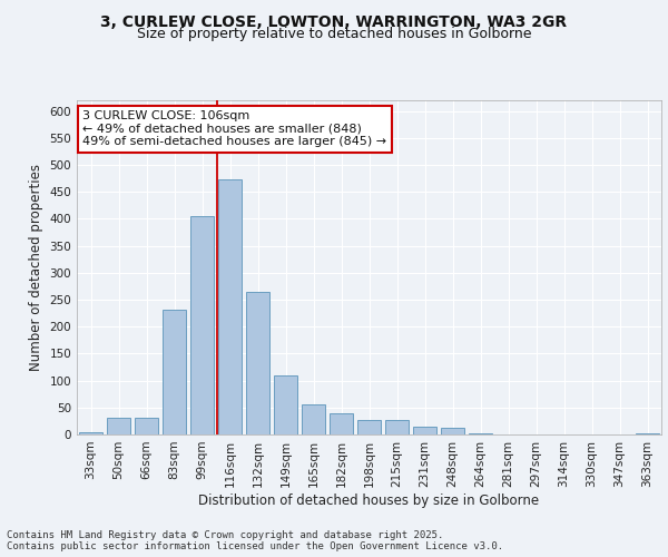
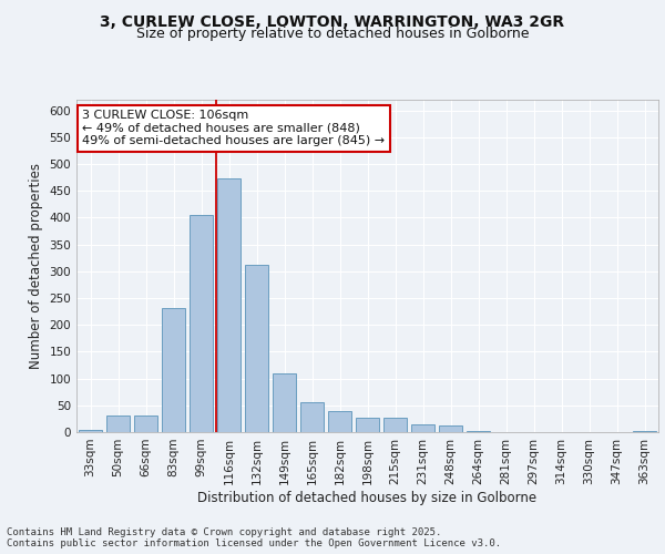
132sqm: 265 -> 312
